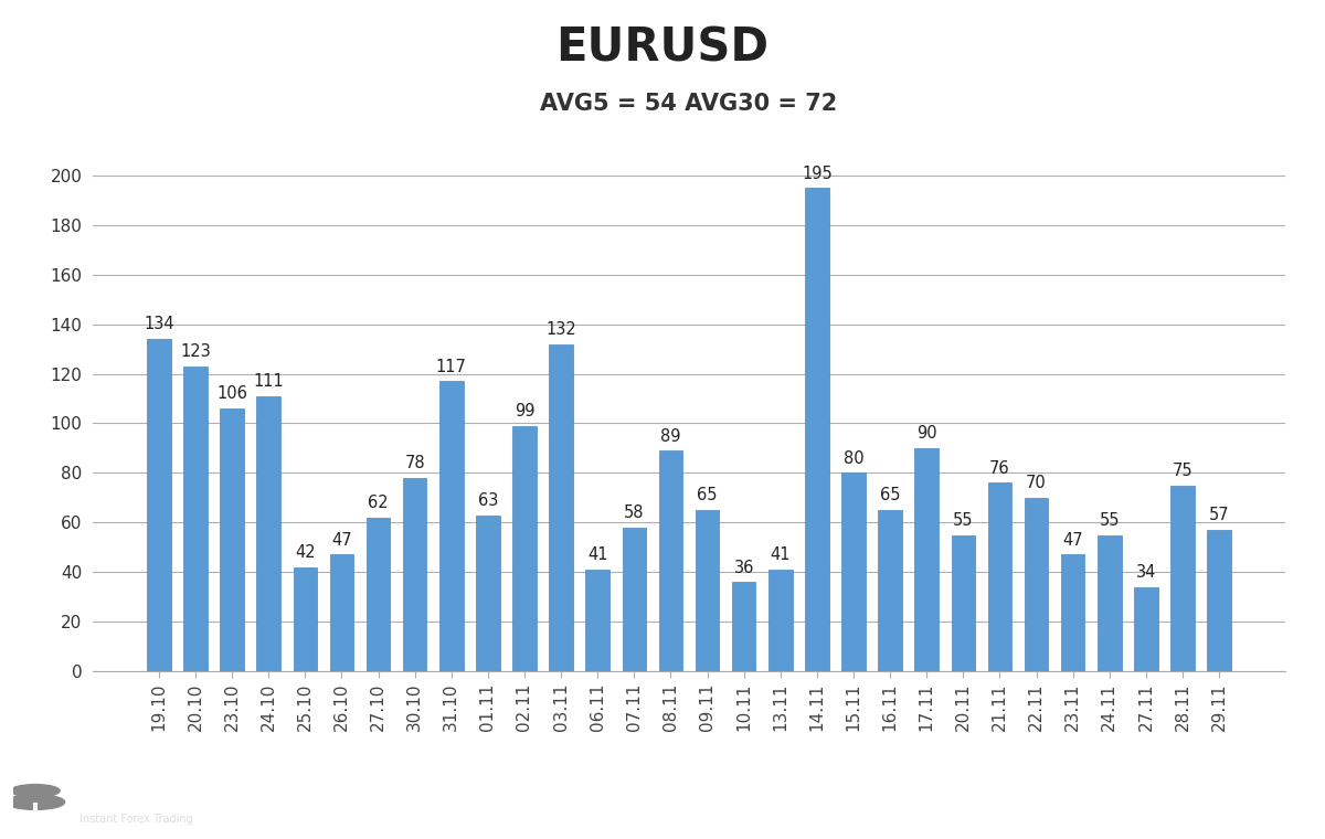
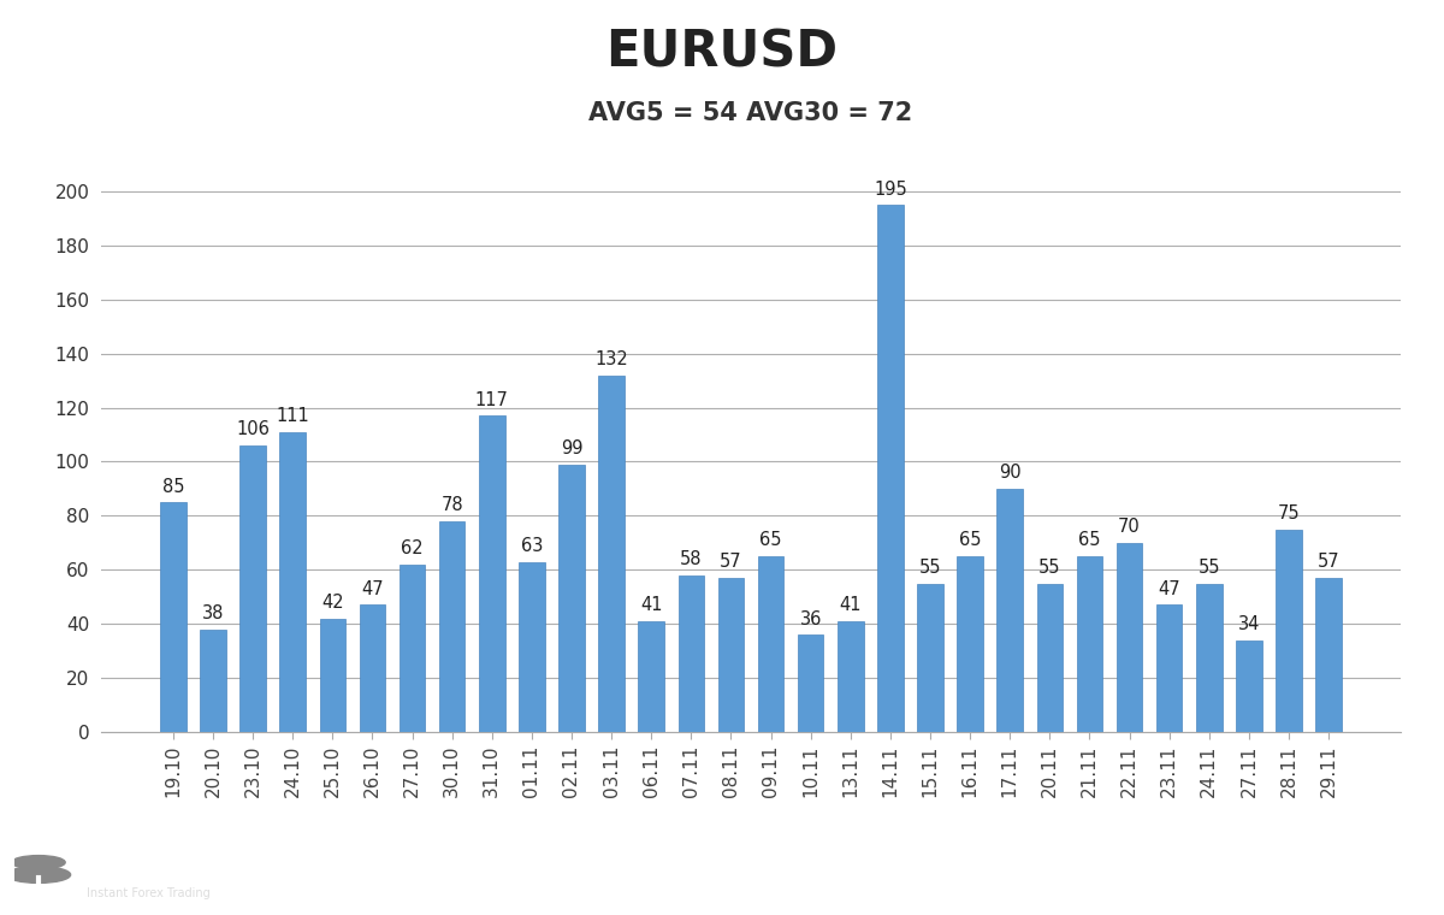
19.10: 134 -> 85
20.10: 123 -> 38
08.11: 89 -> 57
15.11: 80 -> 55
21.11: 76 -> 65
